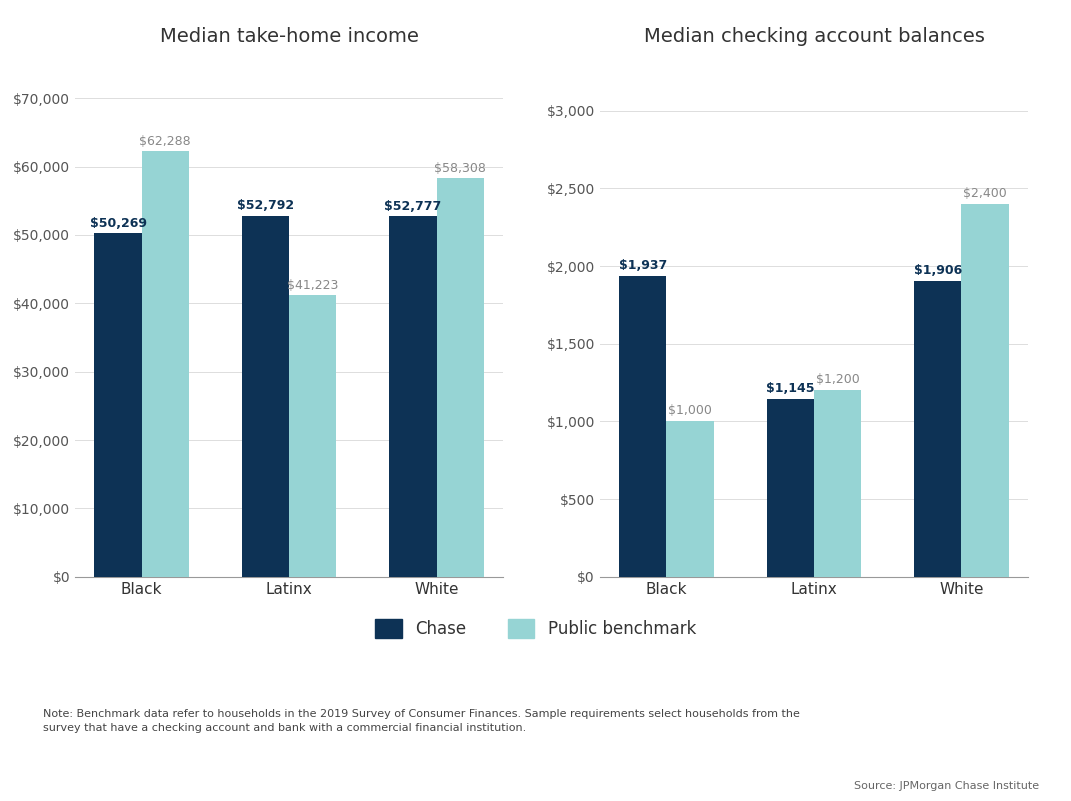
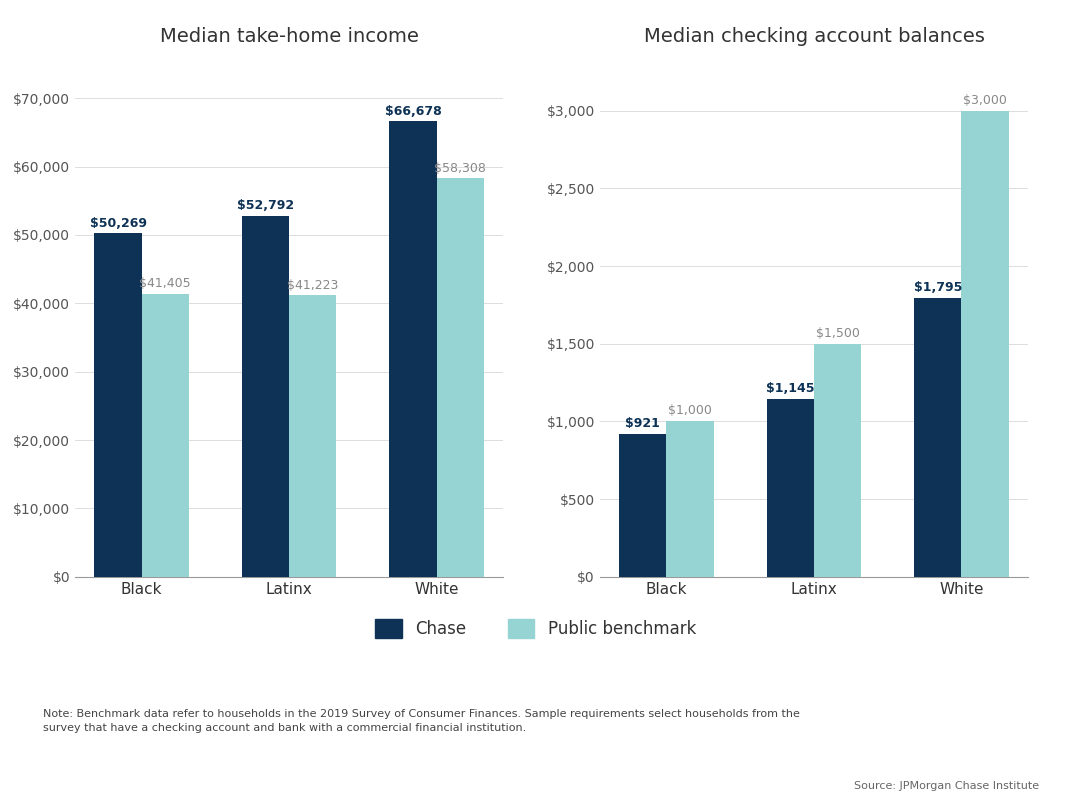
Median take-home income/Public benchmark/Black: $62,288 -> $41,405
Median take-home income/Chase/White: $52,777 -> $66,678
Median checking account balances/Chase/Black: $1,937 -> $921
Median checking account balances/Public benchmark/Latinx: $1,200 -> $1,500
Median checking account balances/Chase/White: $1,906 -> $1,795
Median checking account balances/Public benchmark/White: $2,400 -> $3,000
